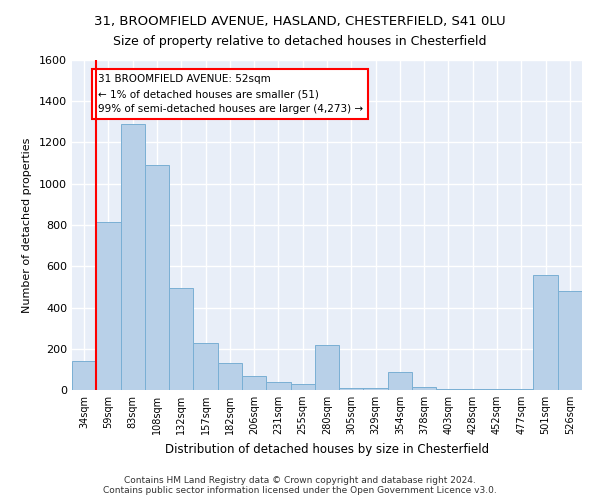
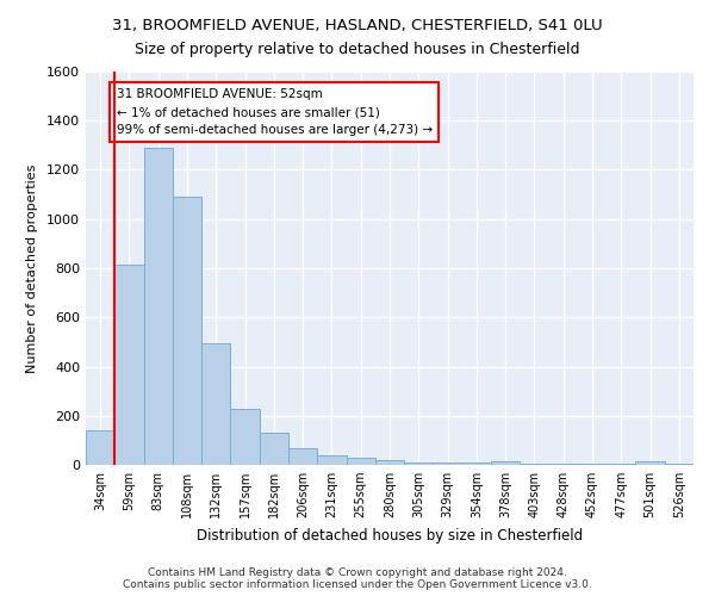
280sqm: 220 -> 20
354sqm: 85 -> 8
501sqm: 560 -> 14
526sqm: 480 -> 3
